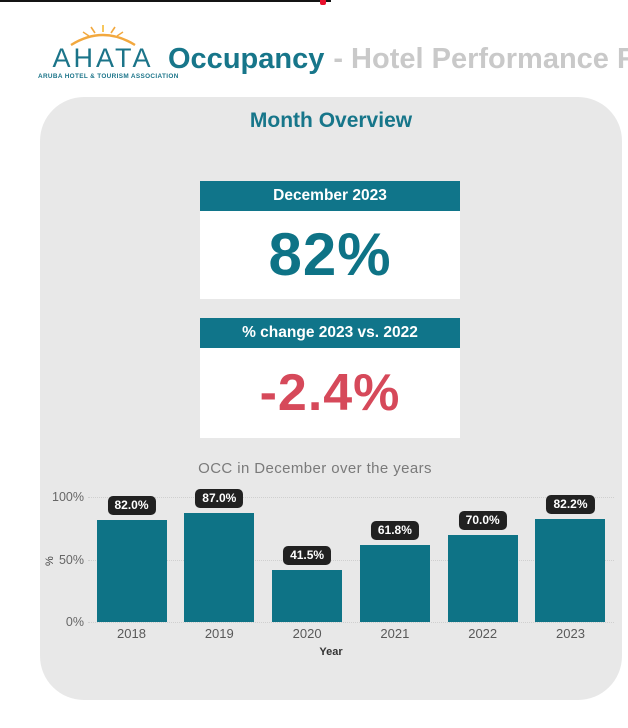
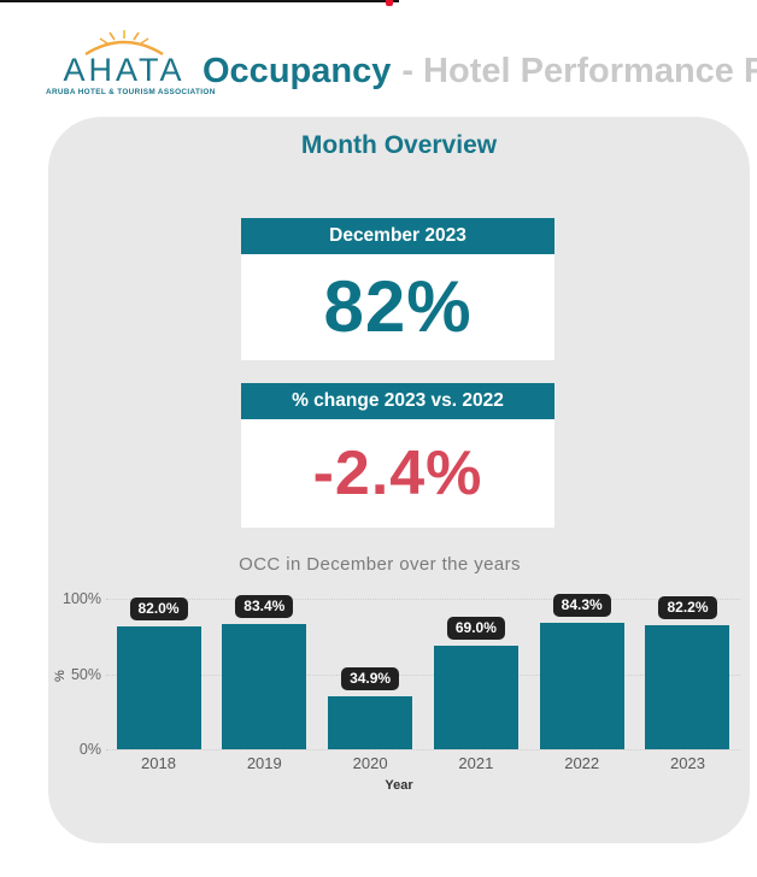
2019: 87.0% -> 83.4%
2020: 41.5% -> 34.9%
2021: 61.8% -> 69.0%
2022: 70.0% -> 84.3%
